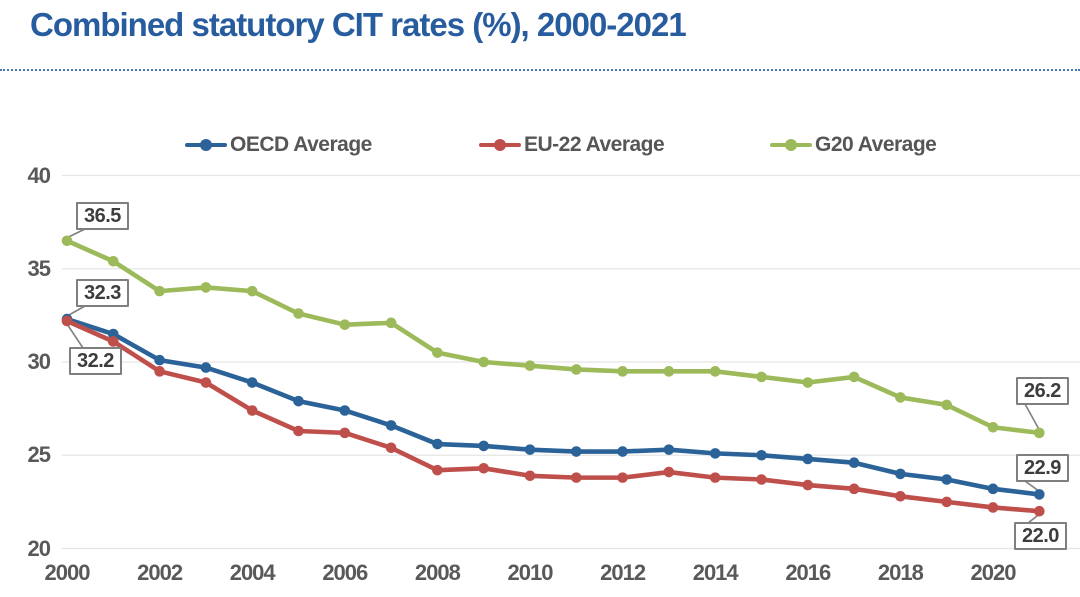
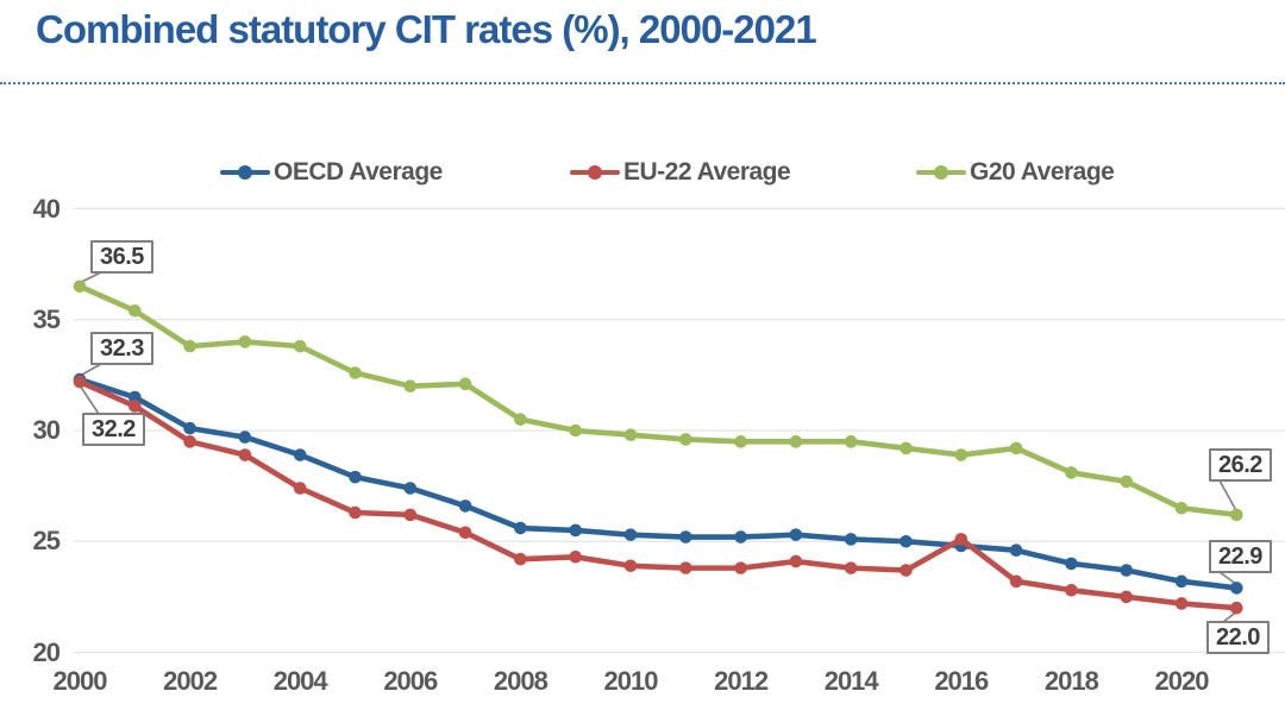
EU-22 Average/2016: 23.4 -> 25.1
